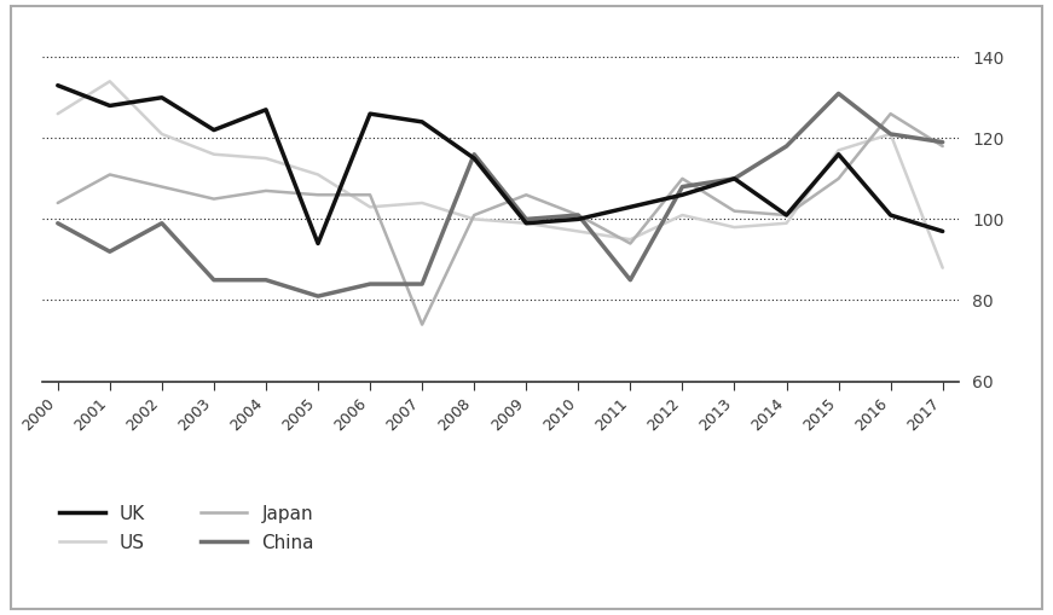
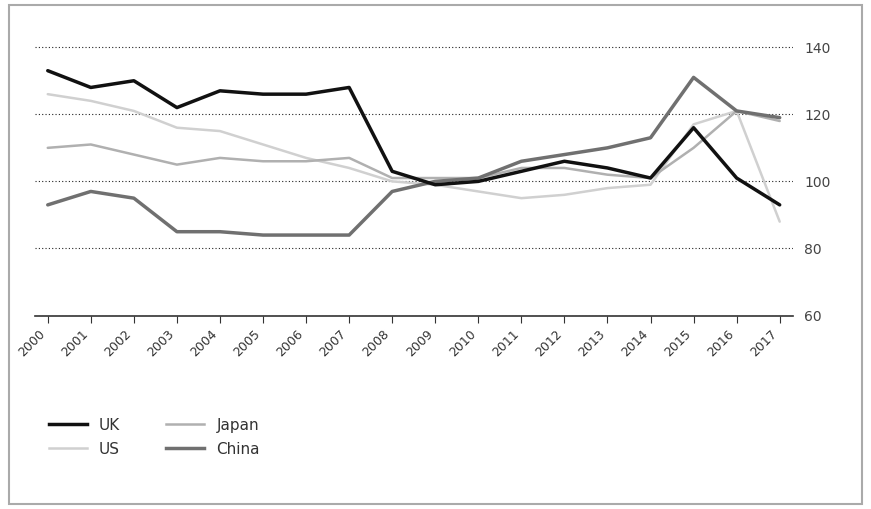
Japan/2000: 104 -> 110
China/2000: 99 -> 93
US/2001: 134 -> 124
China/2001: 92 -> 97
China/2002: 99 -> 95
UK/2005: 94 -> 126
China/2005: 81 -> 84
US/2006: 103 -> 107
UK/2007: 124 -> 128
Japan/2007: 74 -> 107
UK/2008: 115 -> 103
China/2008: 116 -> 97
Japan/2009: 106 -> 101
Japan/2011: 94 -> 104
China/2011: 85 -> 106
US/2012: 101 -> 96
Japan/2012: 110 -> 104
UK/2013: 110 -> 104
China/2014: 118 -> 113
Japan/2016: 126 -> 121
UK/2017: 97 -> 93
